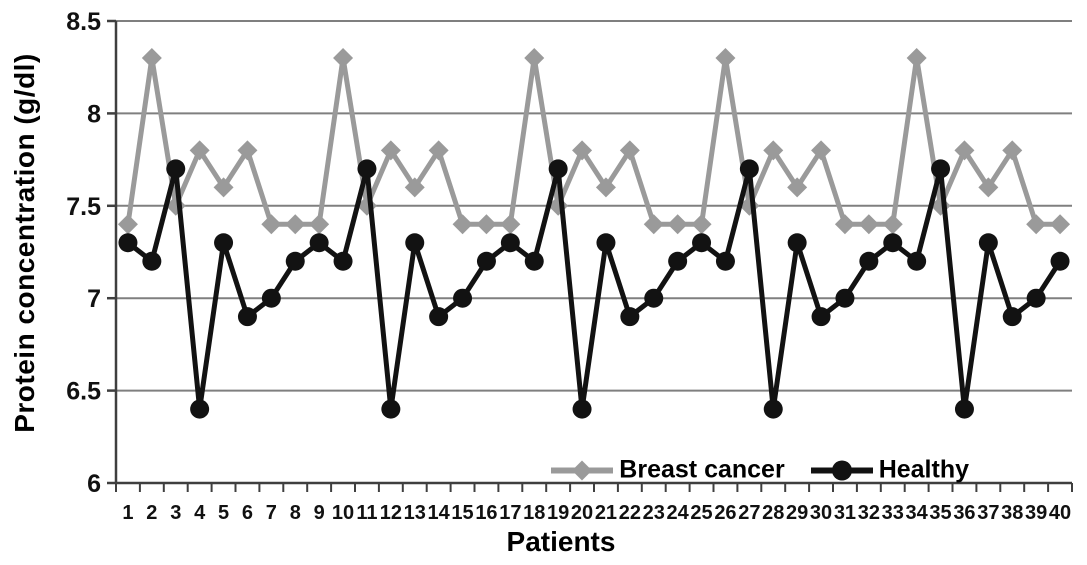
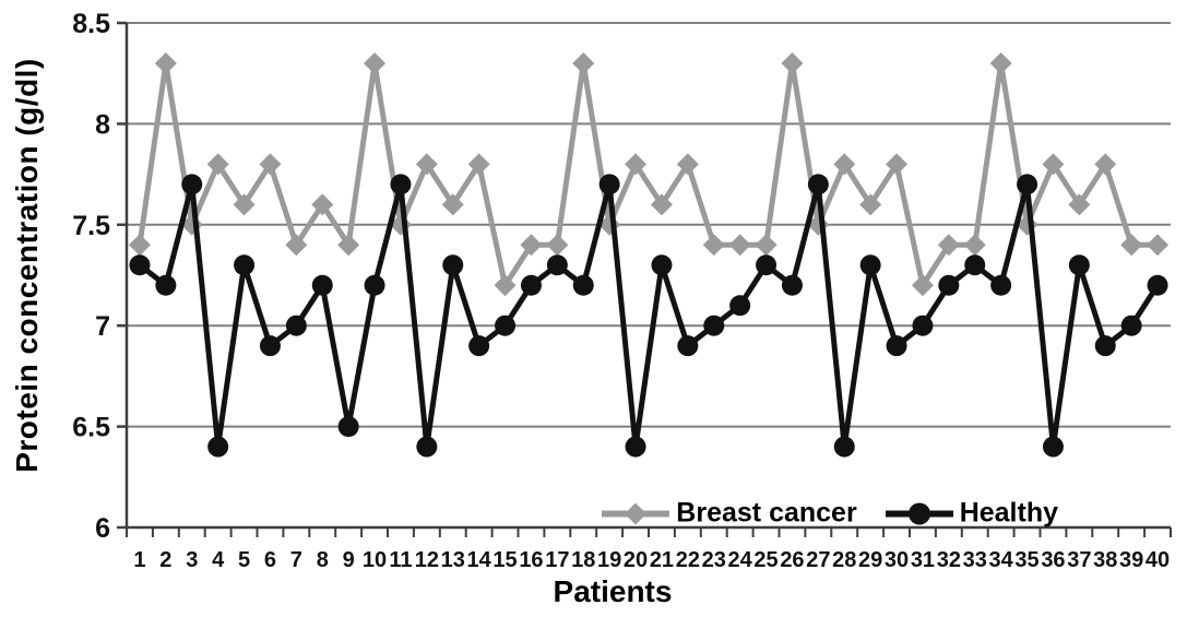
Breast cancer/8: 7.4 -> 7.6
Healthy/9: 7.3 -> 6.5
Breast cancer/15: 7.4 -> 7.2
Healthy/24: 7.2 -> 7.1
Breast cancer/31: 7.4 -> 7.2
